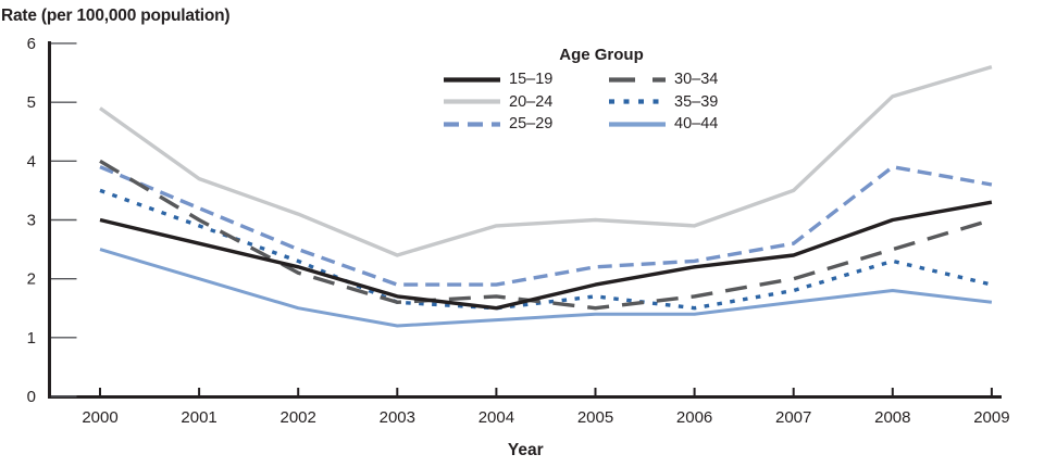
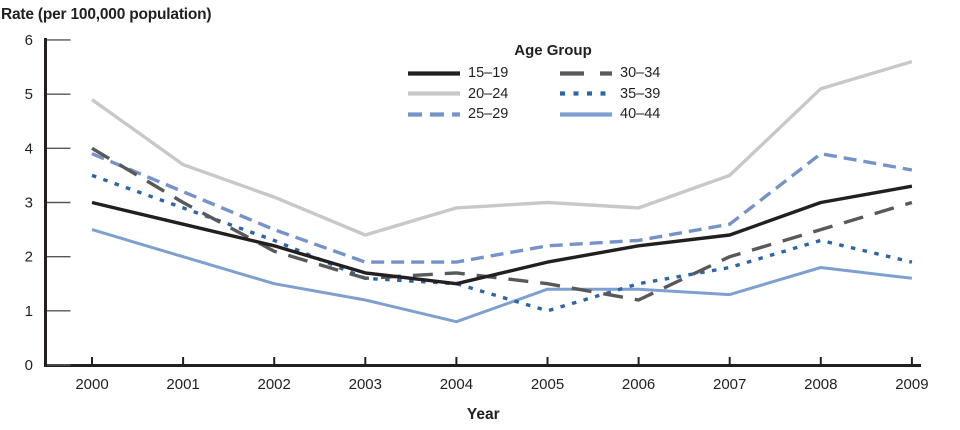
40–44/2004: 1.3 -> 0.8
35–39/2005: 1.7 -> 1.0
30–34/2006: 1.7 -> 1.2
40–44/2007: 1.6 -> 1.3
